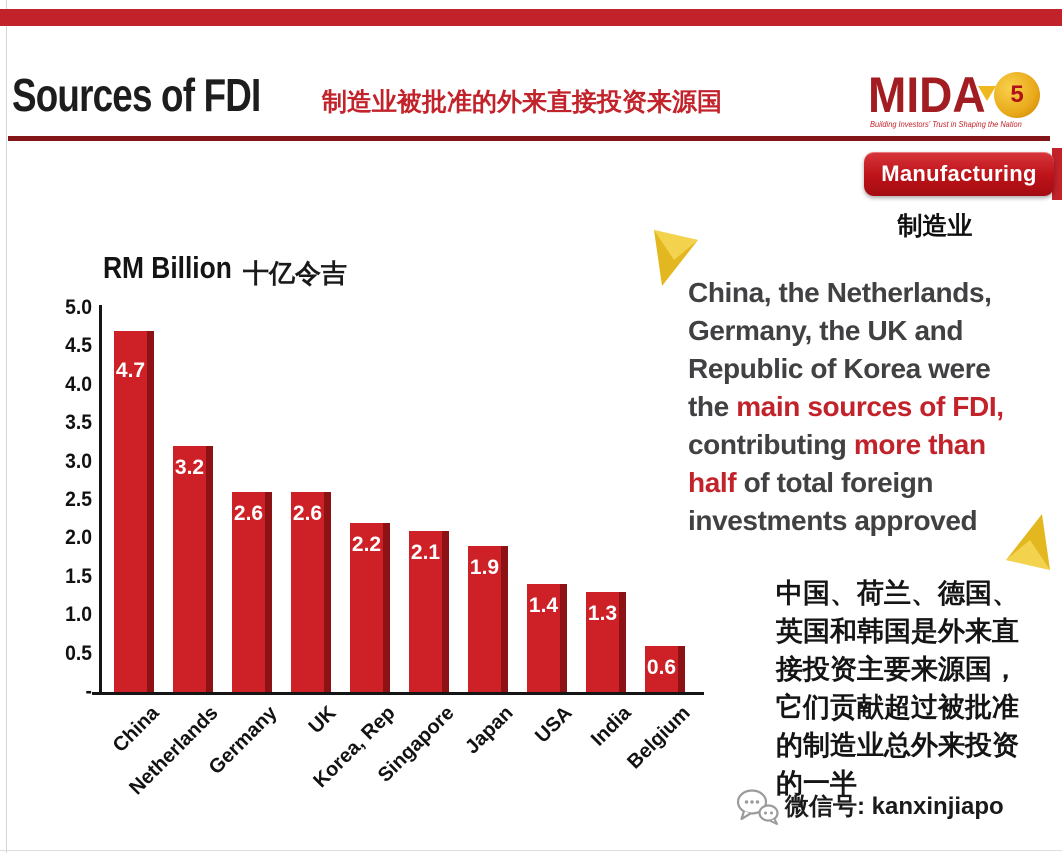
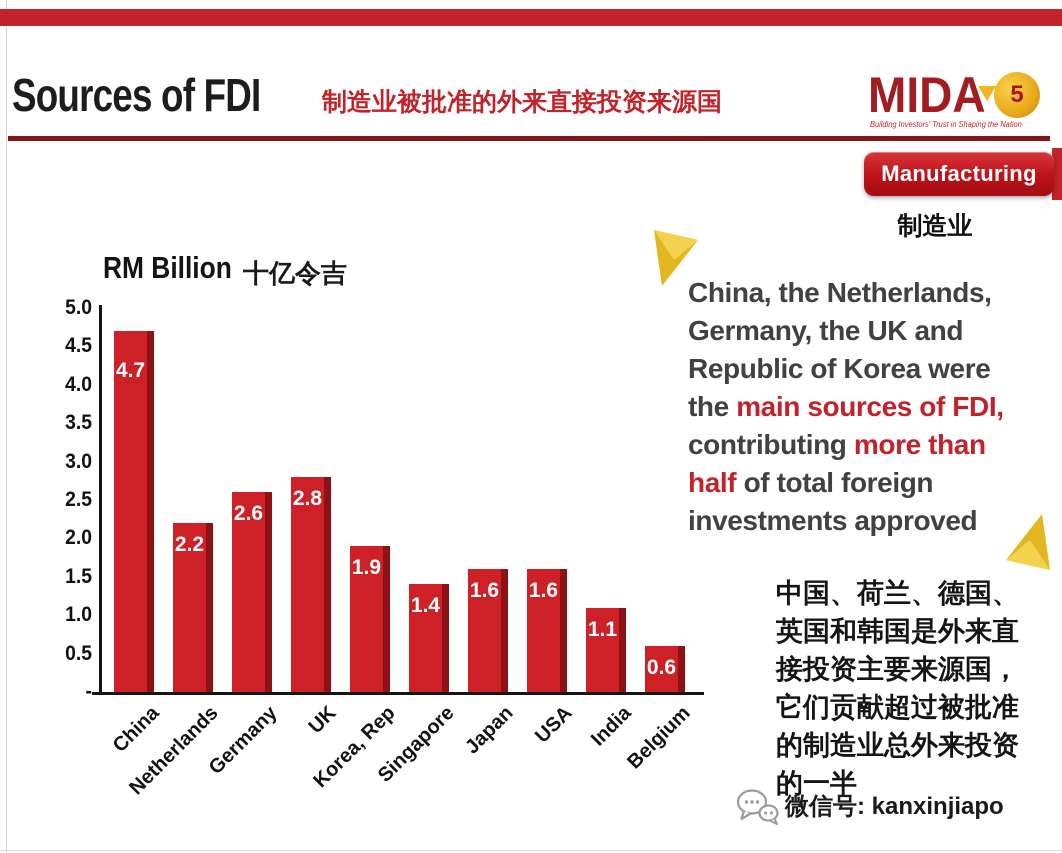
Netherlands: 3.2 -> 2.2
UK: 2.6 -> 2.8
Korea, Rep: 2.2 -> 1.9
Singapore: 2.1 -> 1.4
Japan: 1.9 -> 1.6
USA: 1.4 -> 1.6
India: 1.3 -> 1.1
